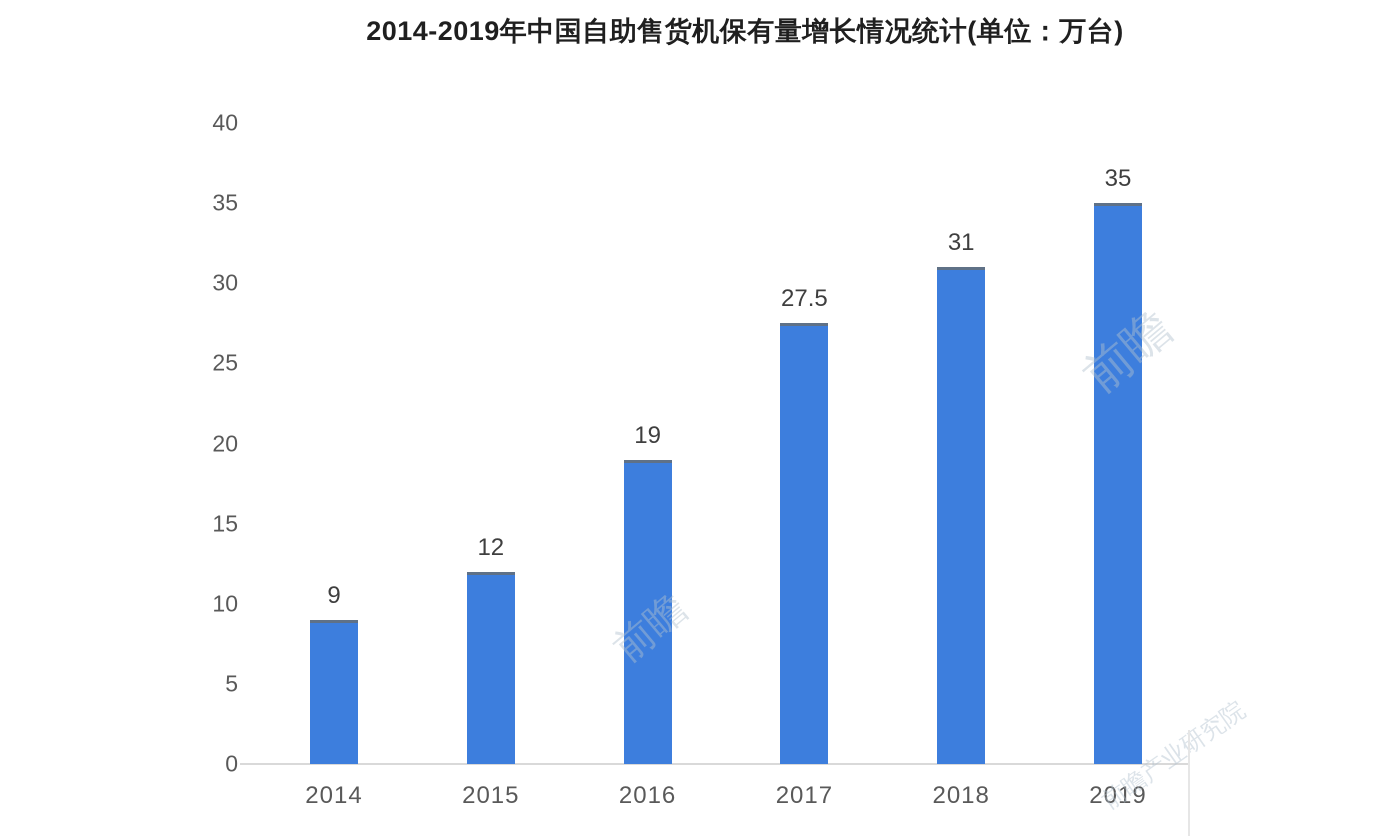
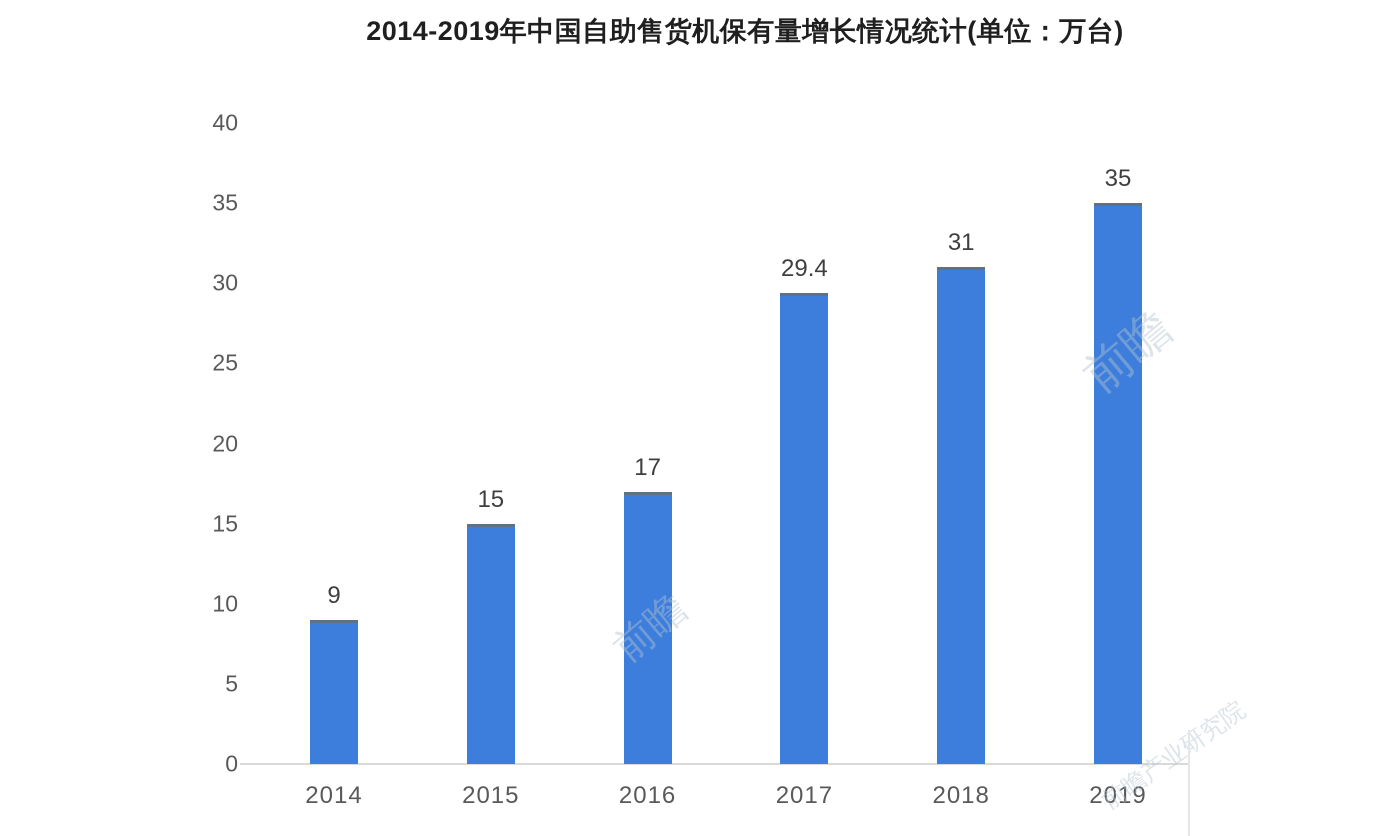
2015: 12 -> 15
2016: 19 -> 17
2017: 27.5 -> 29.4
